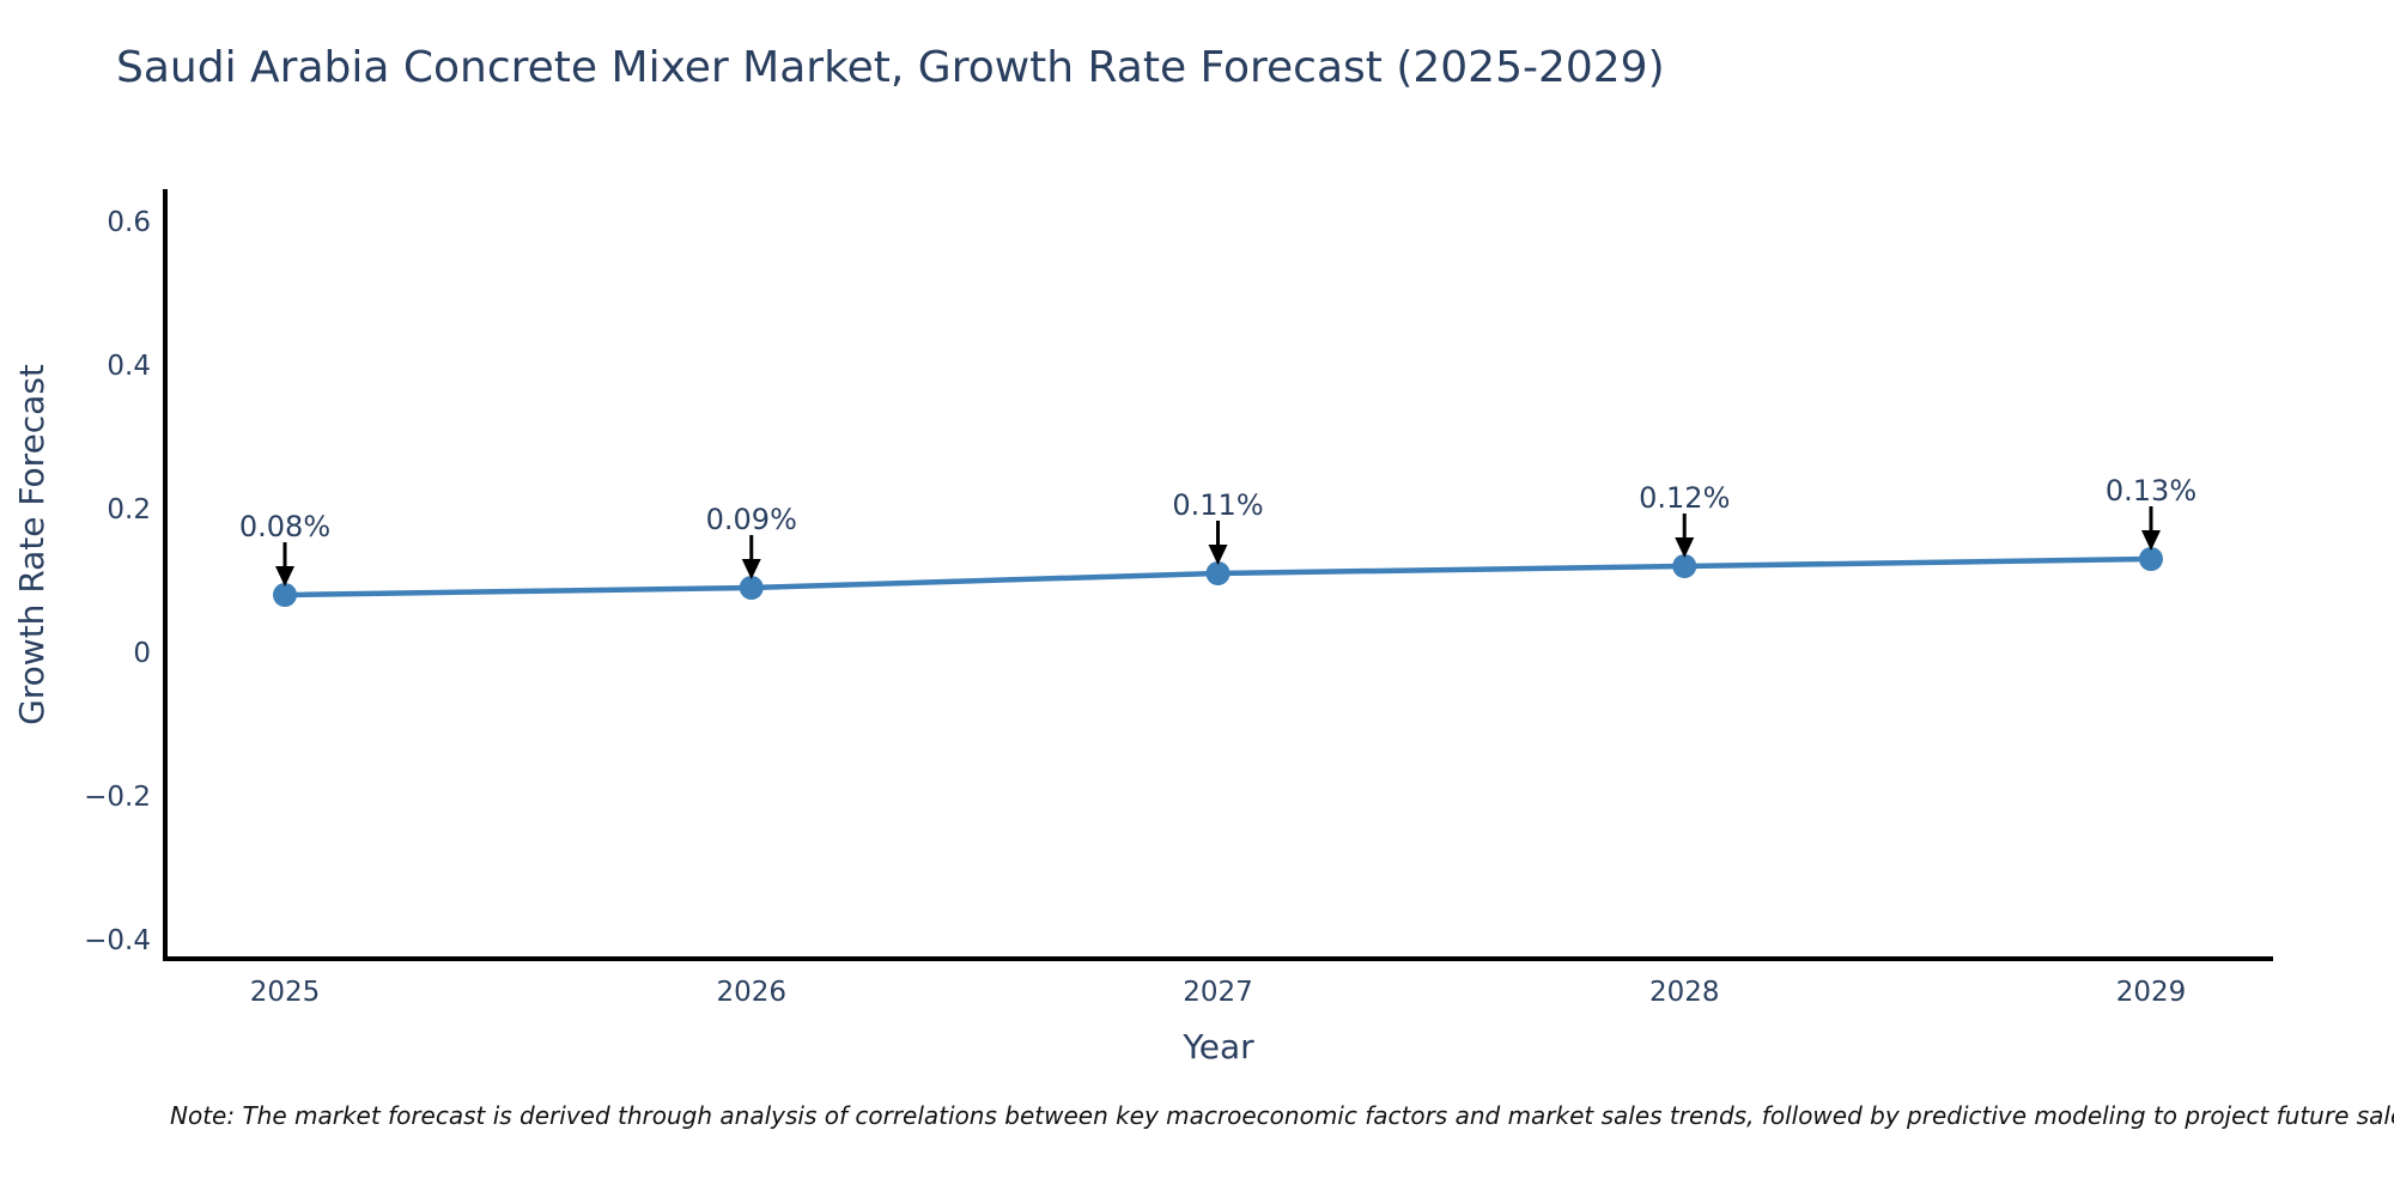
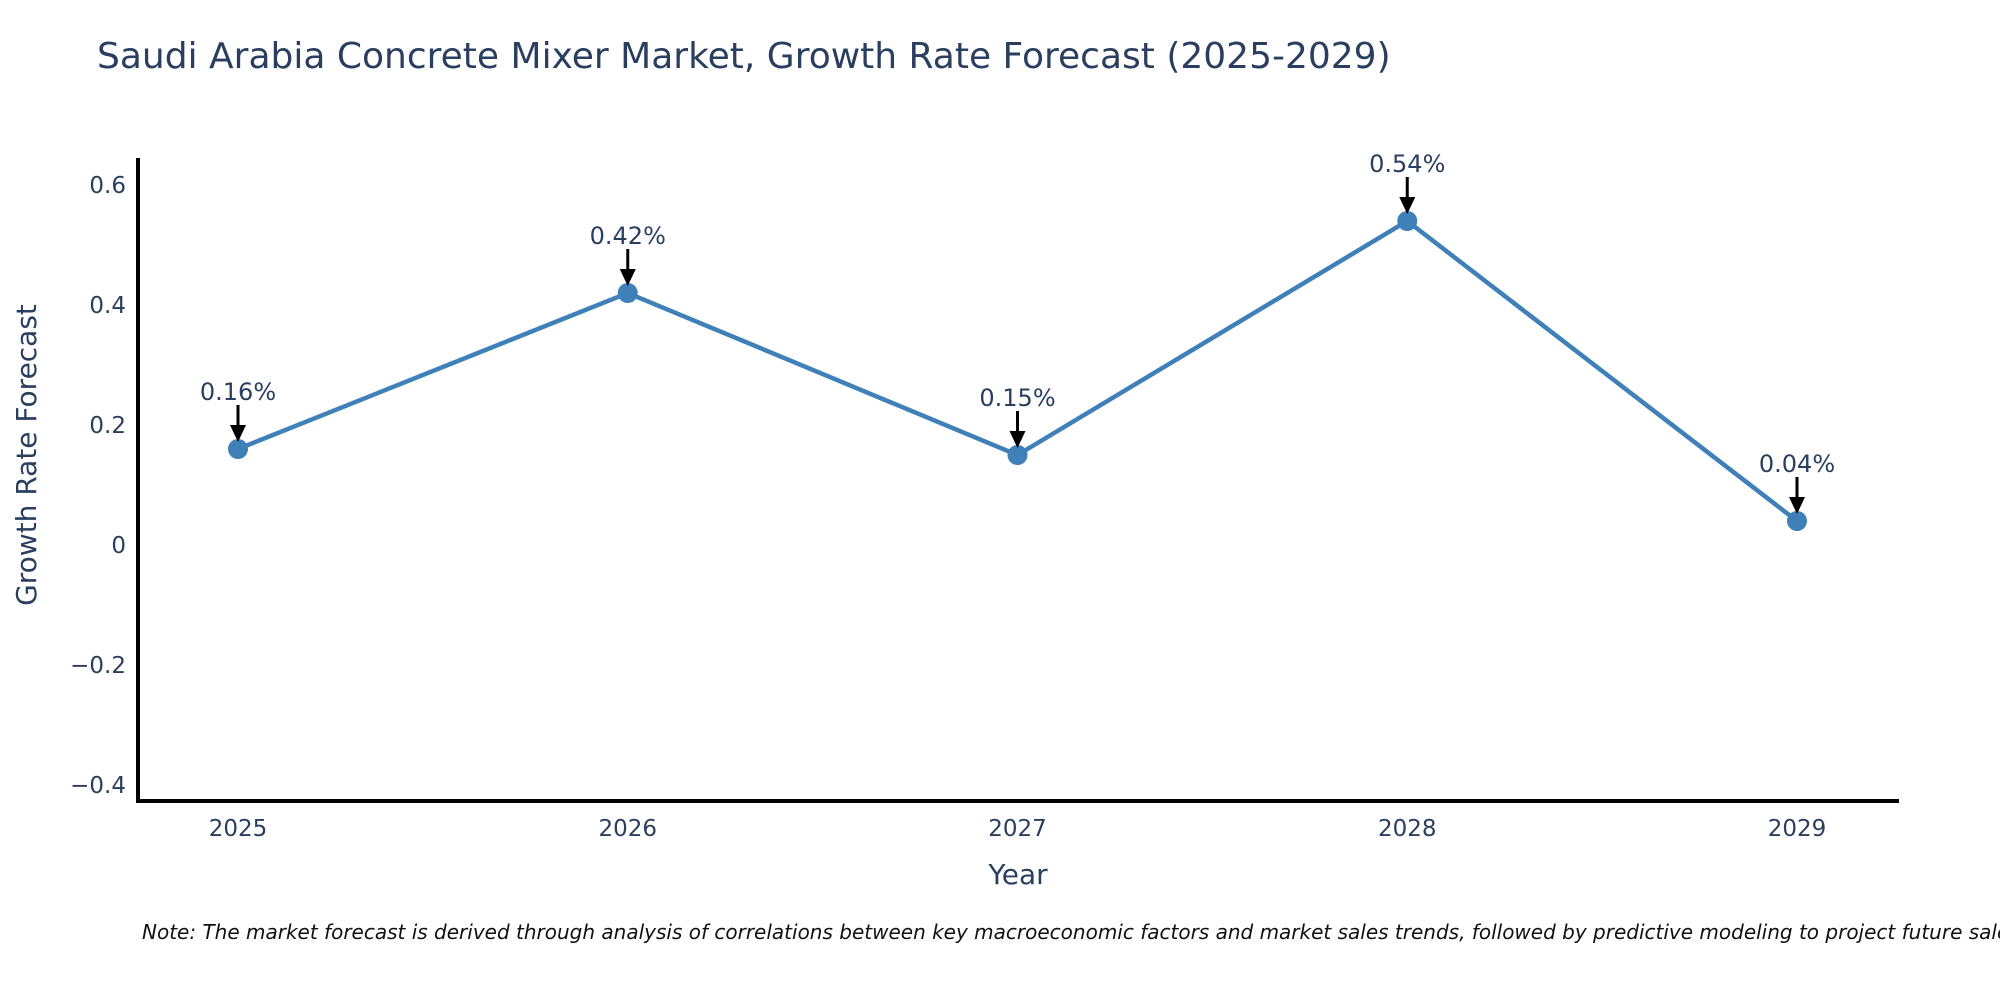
2025: 0.08% -> 0.16%
2026: 0.09% -> 0.42%
2027: 0.11% -> 0.15%
2028: 0.12% -> 0.54%
2029: 0.13% -> 0.04%
